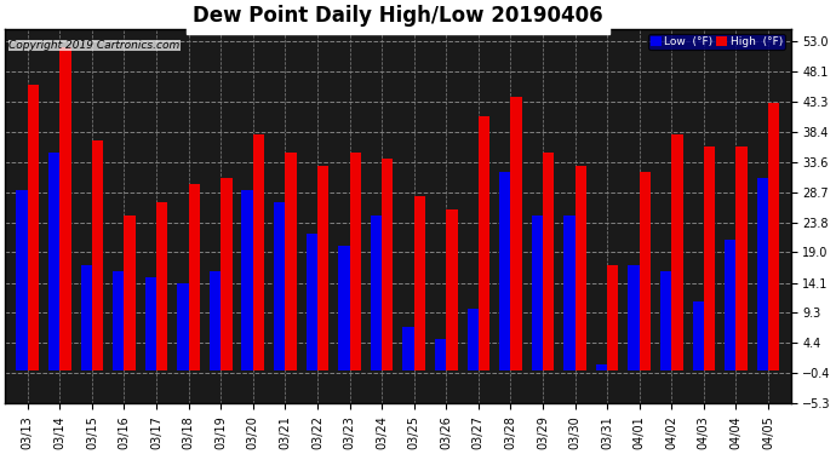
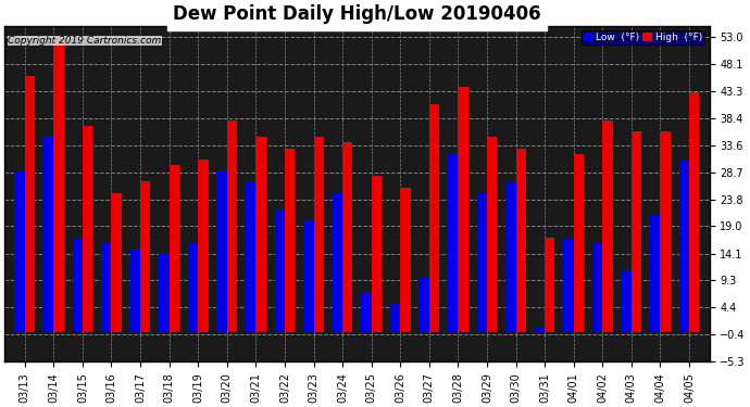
Low (°F)/03/30: 25 -> 27
